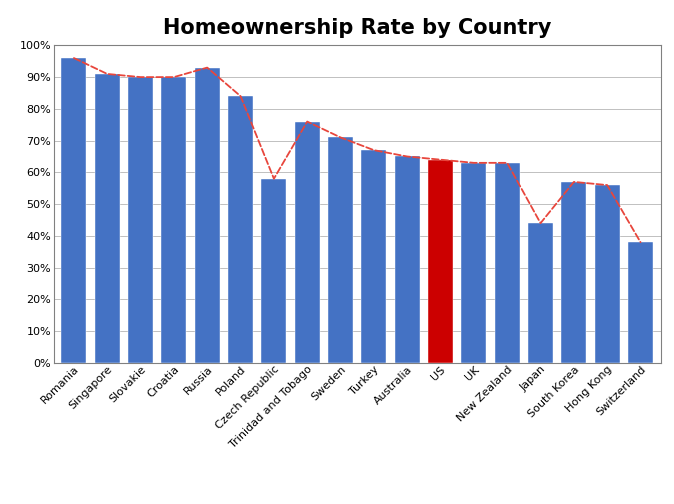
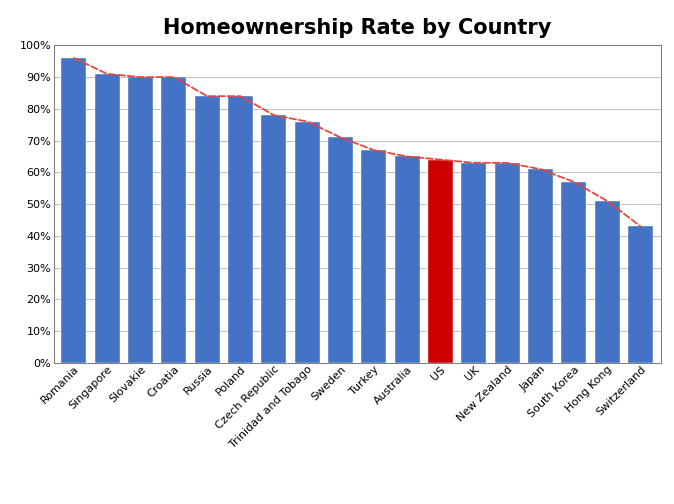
Russia: 93% -> 84%
Czech Republic: 58% -> 78%
Japan: 44% -> 61%
Hong Kong: 56% -> 51%
Switzerland: 38% -> 43%
